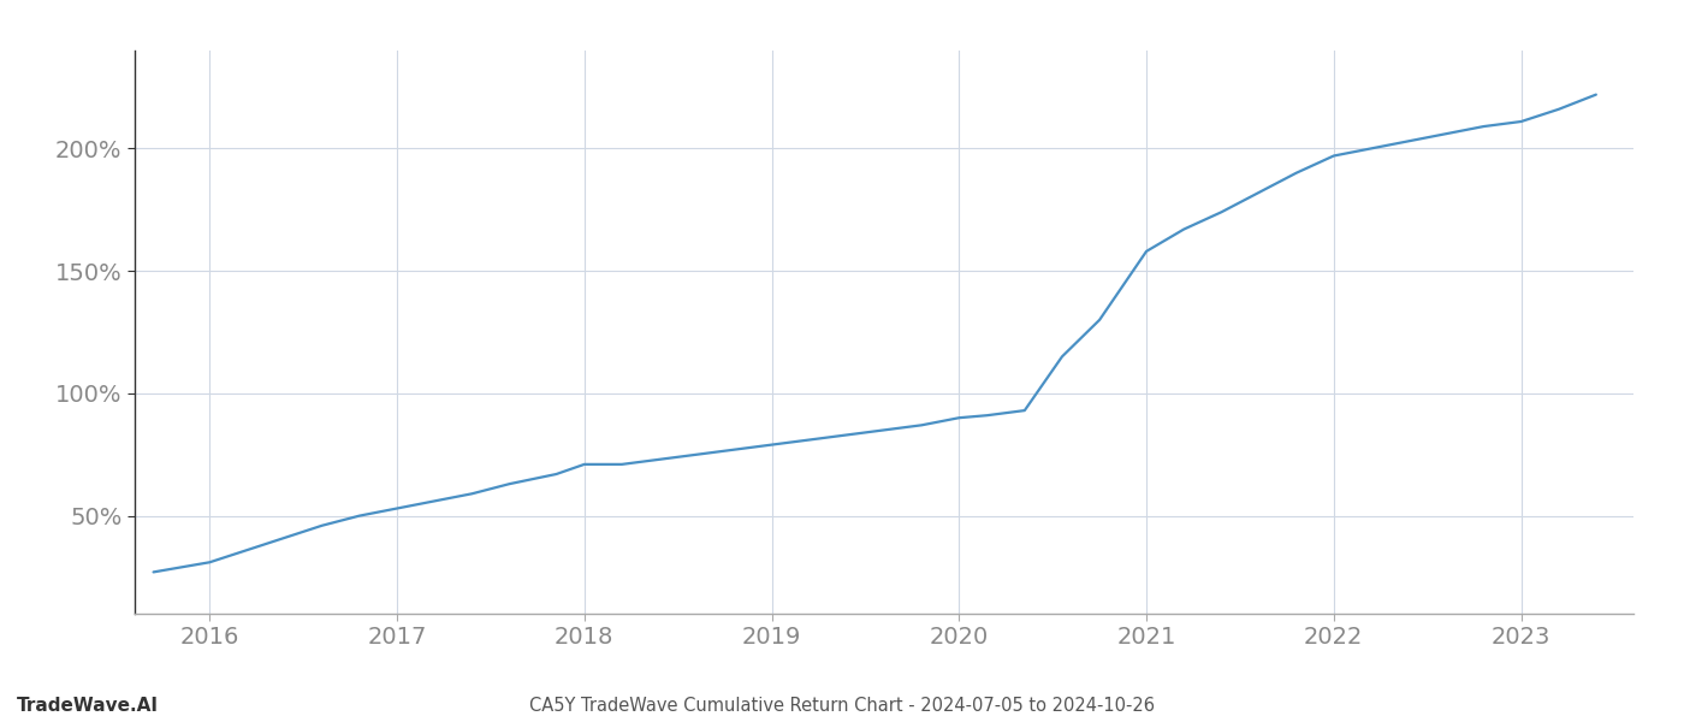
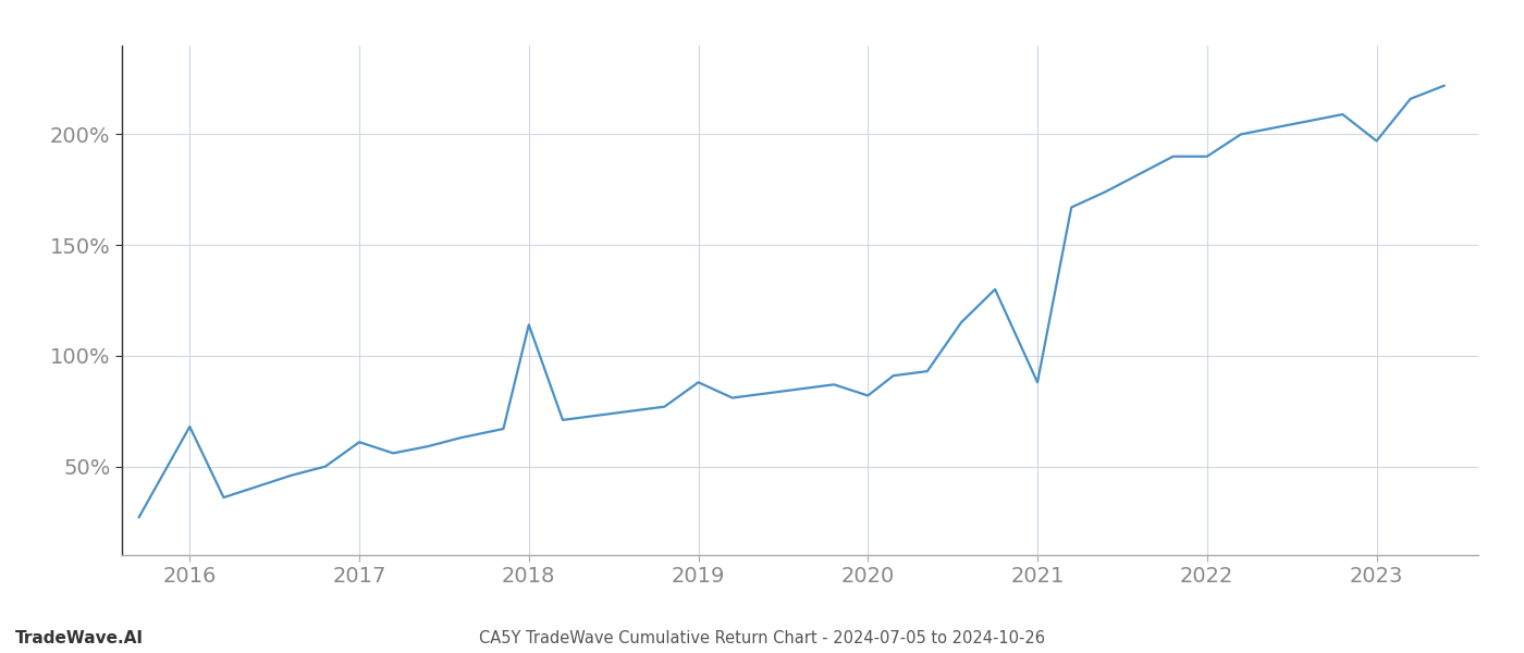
2016: 31% -> 68%
2017: 53% -> 61%
2018: 71% -> 114%
2019: 79% -> 88%
2020: 90% -> 82%
2021: 158% -> 88%
2022: 197% -> 190%
2023: 211% -> 197%
